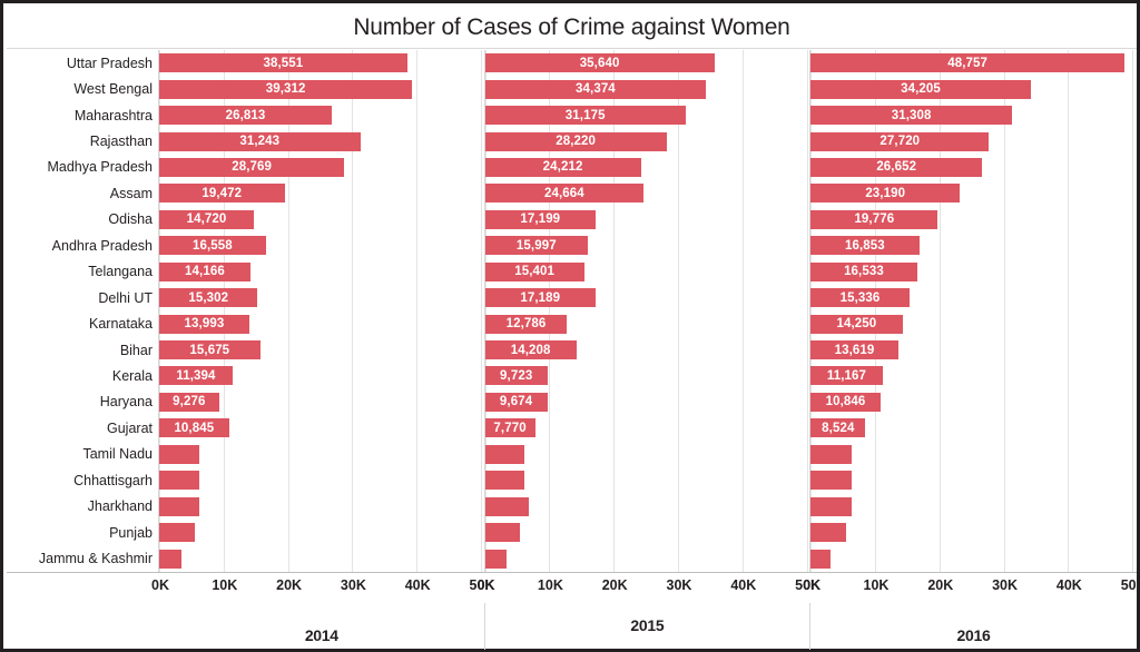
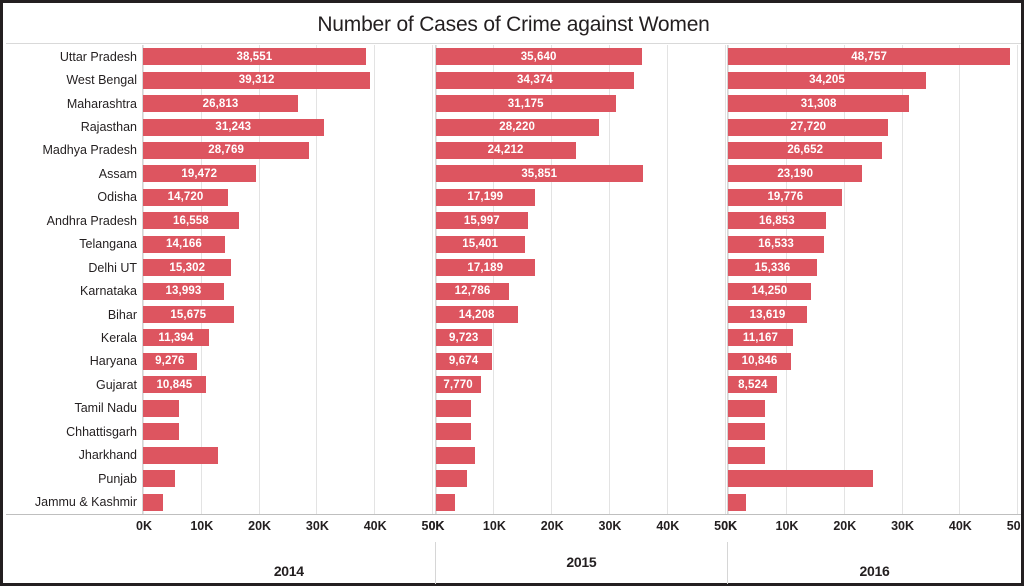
2015/Assam: 24,664 -> 35,851
2014/Jharkhand: 6K -> 13K
2016/Punjab: 6K -> 25K
